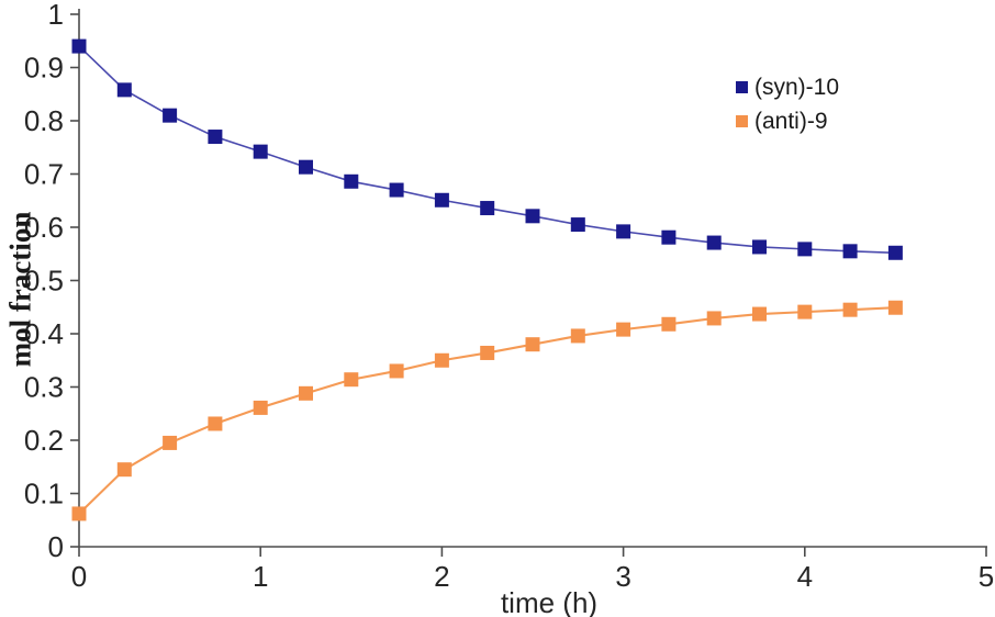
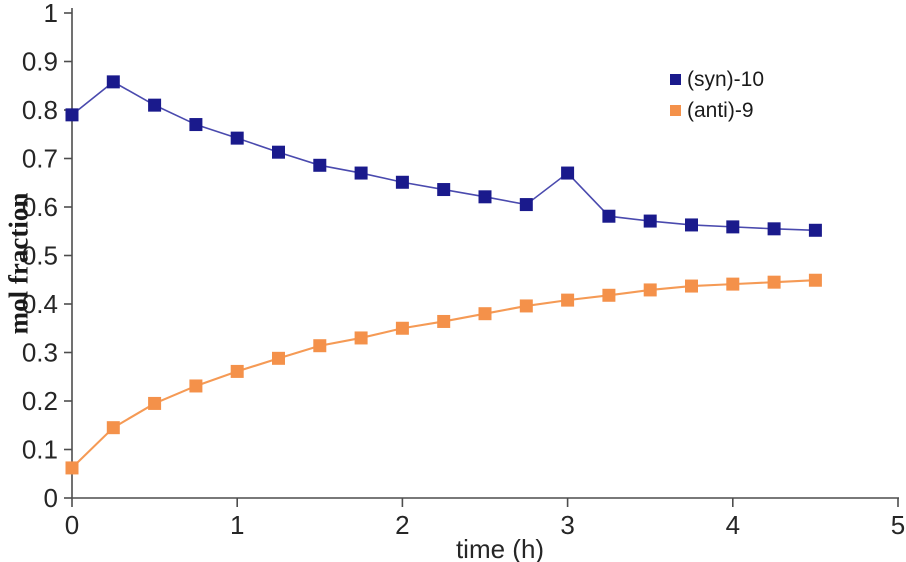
(syn)-10/0: 0.94 -> 0.79
(syn)-10/3: 0.59 -> 0.67
